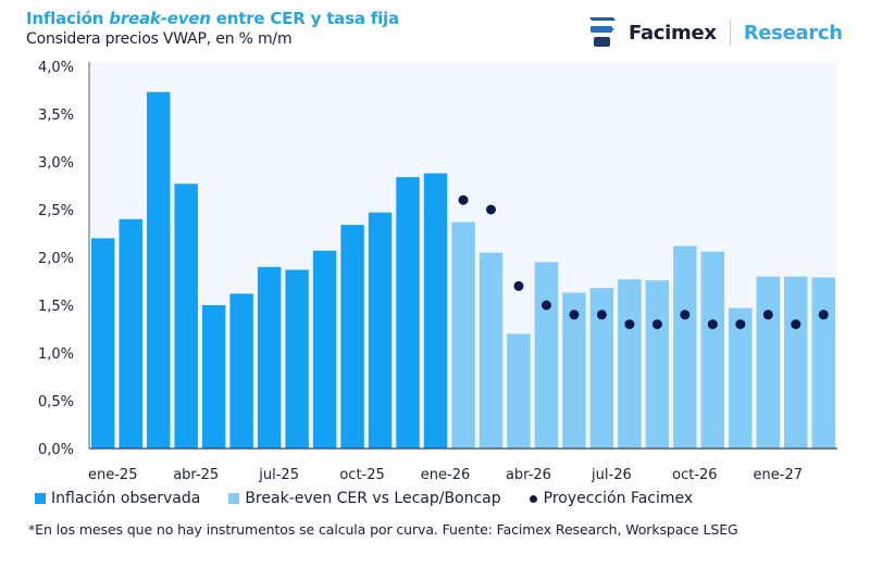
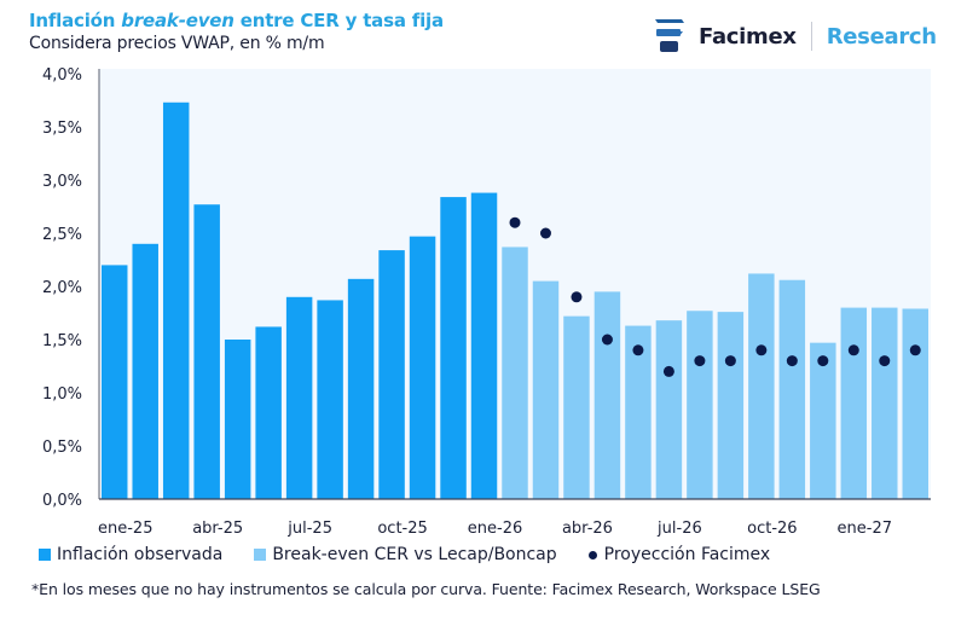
Break-even CER vs Lecap/Boncap/abr-26: 1,2% -> 1,7%
Proyección Facimex/abr-26: 1,7% -> 1,9%
Proyección Facimex/jul-26: 1,4% -> 1,2%
